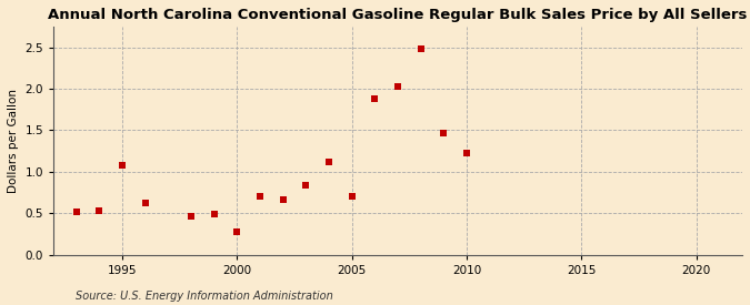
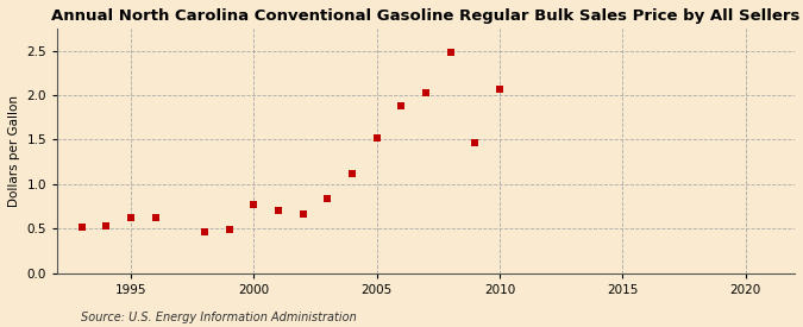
1995: 1.08 -> 0.63
2000: 0.28 -> 0.77
2005: 0.70 -> 1.52
2010: 1.22 -> 2.07
